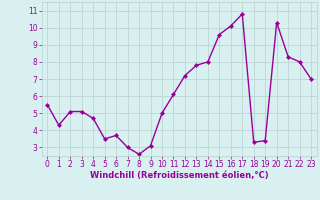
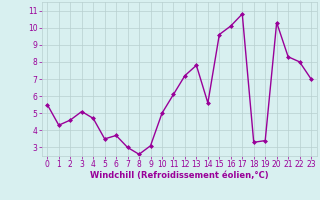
2: 5.1 -> 4.6
14: 8.0 -> 5.6
